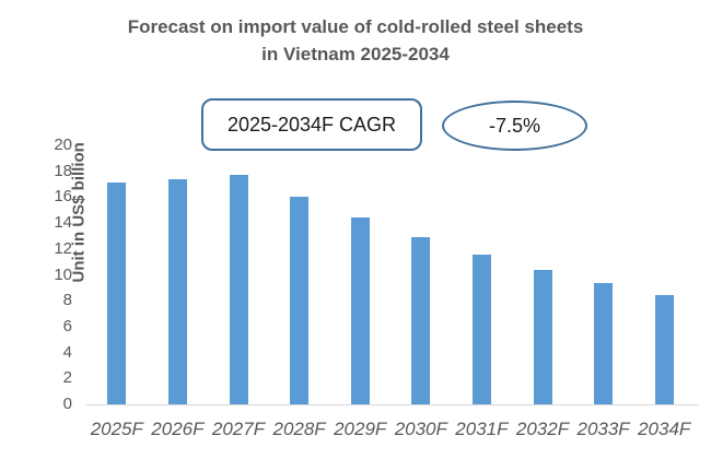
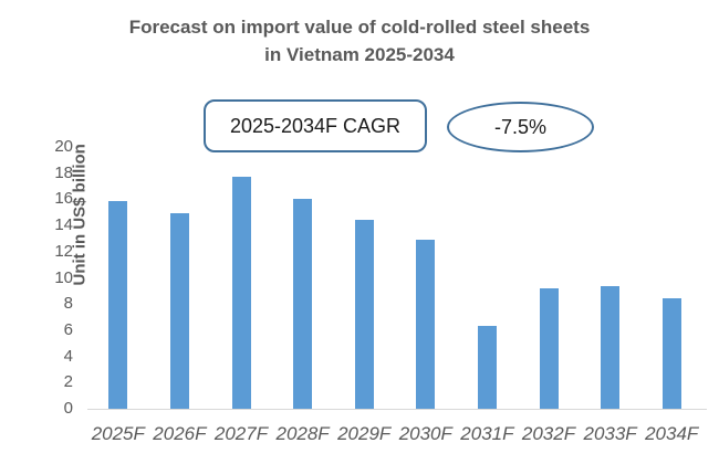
2025F: 17.1 -> 15.9
2026F: 17.4 -> 14.9
2031F: 11.6 -> 6.3
2032F: 10.4 -> 9.2
